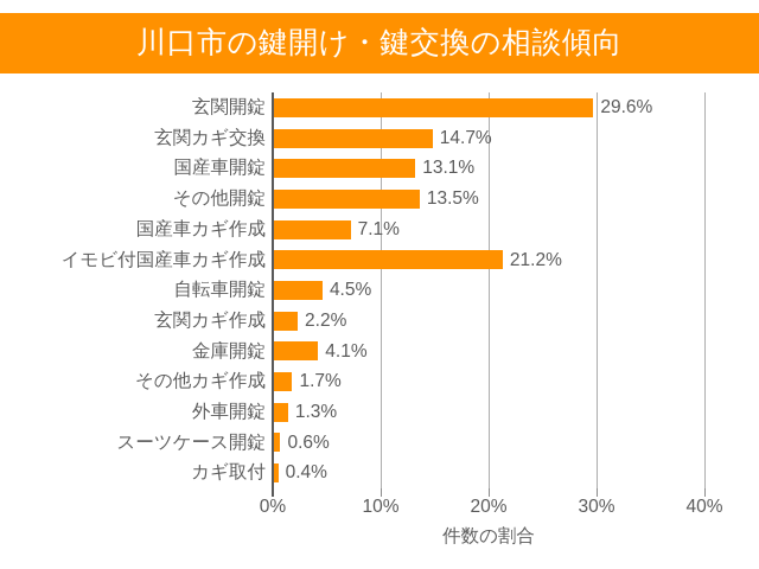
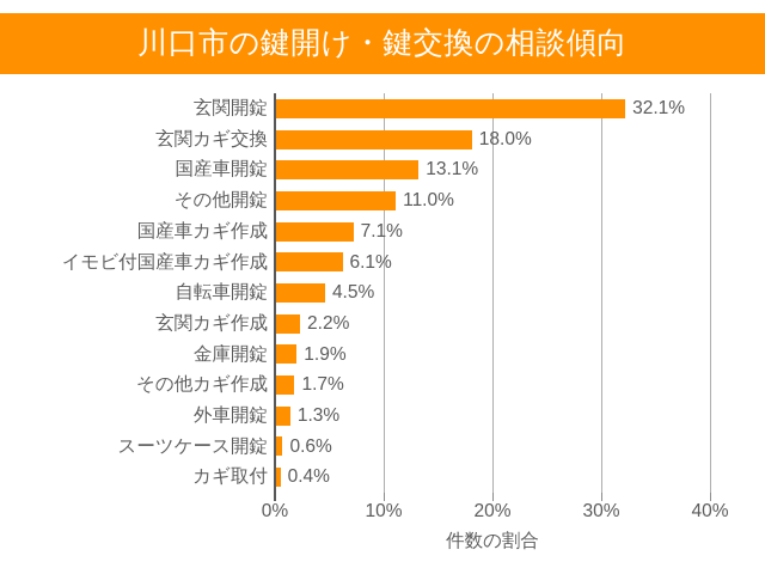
玄関開錠: 29.6% -> 32.1%
玄関カギ交換: 14.7% -> 18.0%
その他開錠: 13.5% -> 11.0%
イモビ付国産車カギ作成: 21.2% -> 6.1%
金庫開錠: 4.1% -> 1.9%
